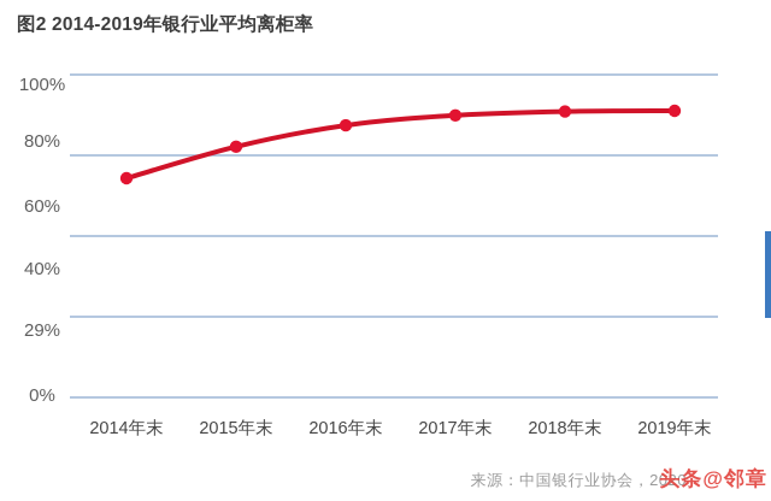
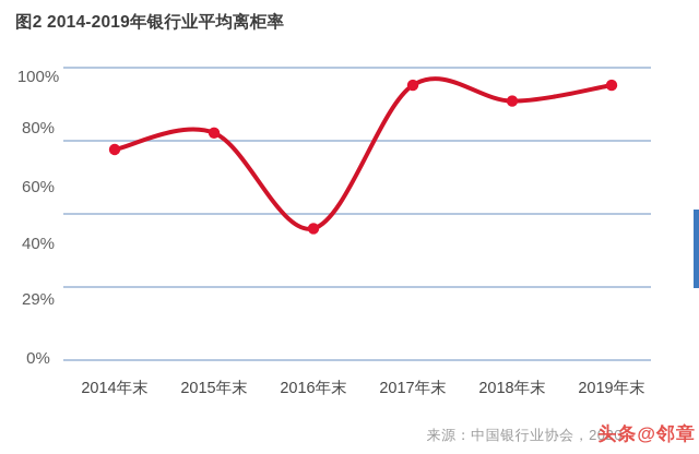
2014年末: 68% -> 72%
2016年末: 84% -> 45%
2017年末: 87% -> 94%
2019年末: 89% -> 94%
